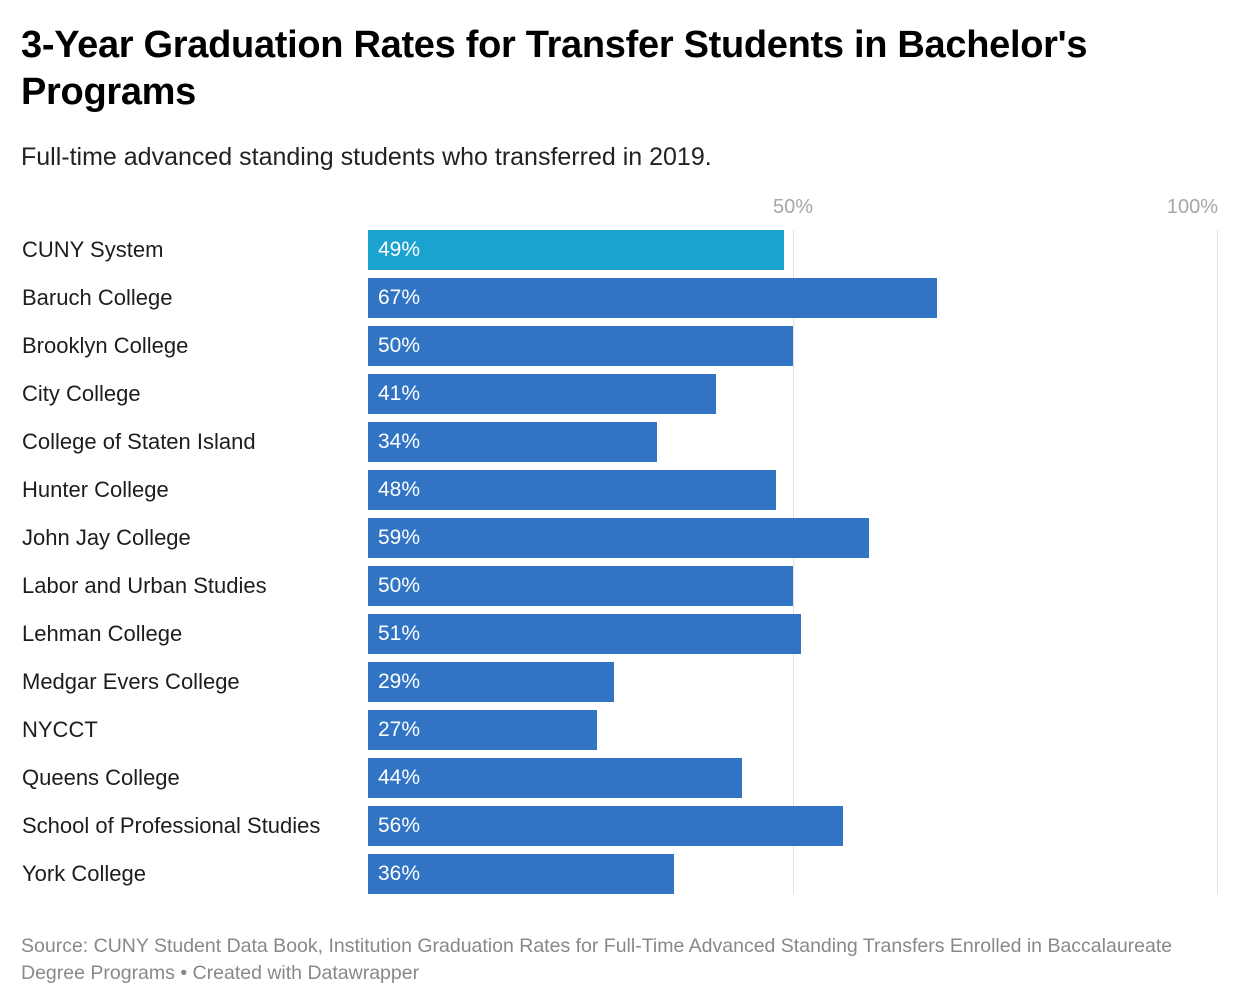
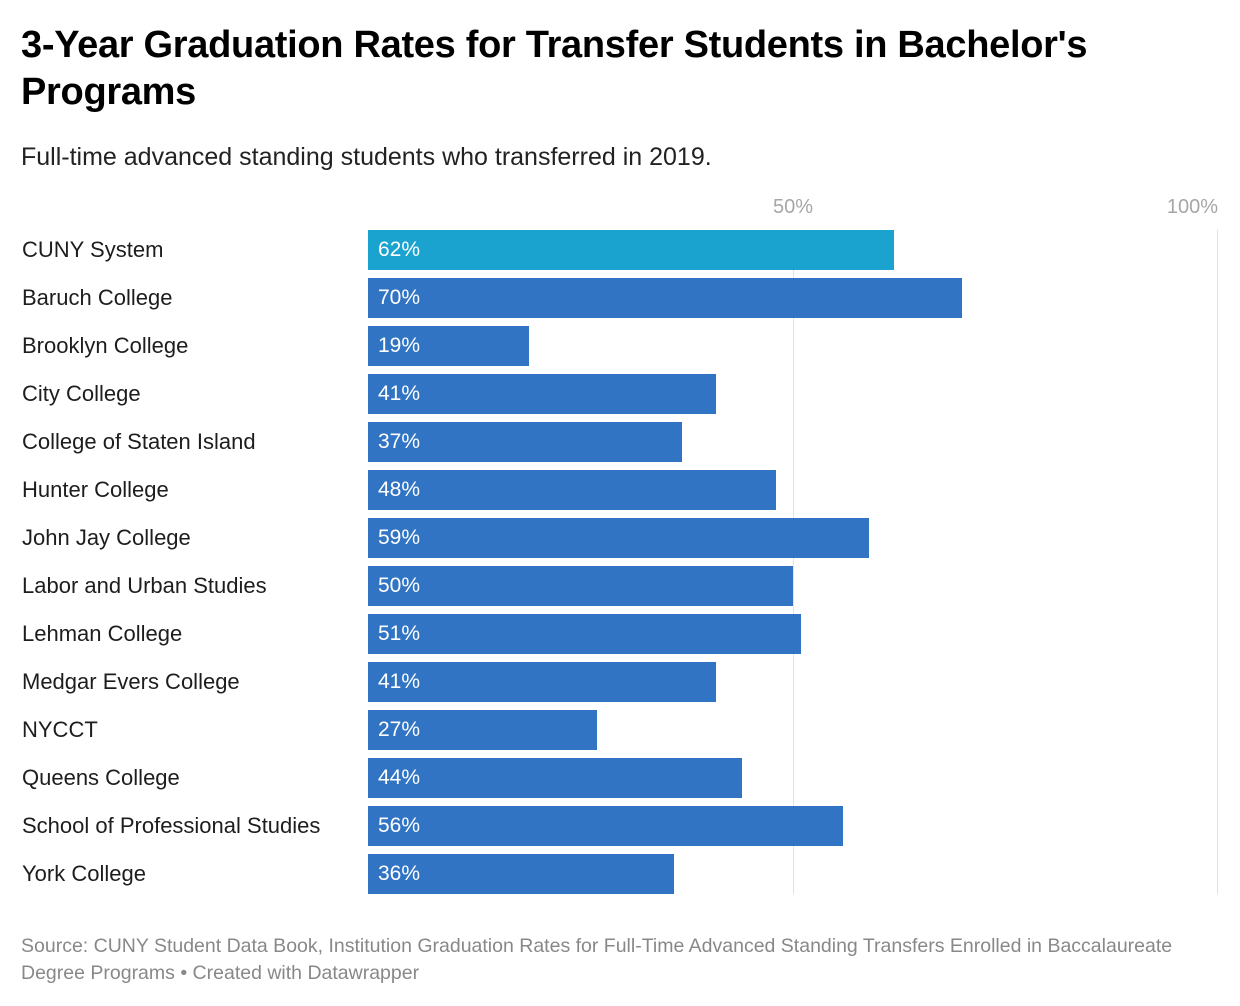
CUNY System: 49% -> 62%
Baruch College: 67% -> 70%
Brooklyn College: 50% -> 19%
College of Staten Island: 34% -> 37%
Medgar Evers College: 29% -> 41%
